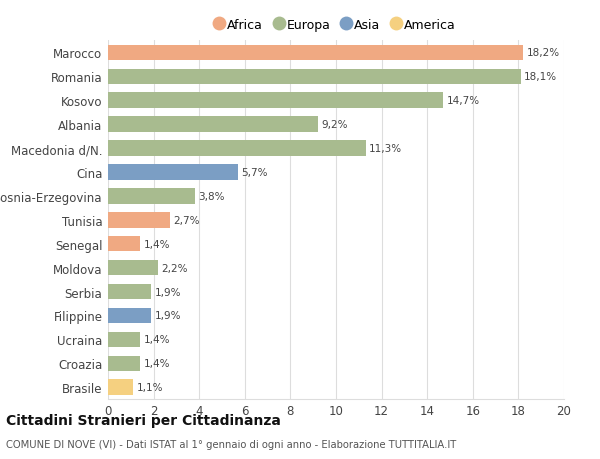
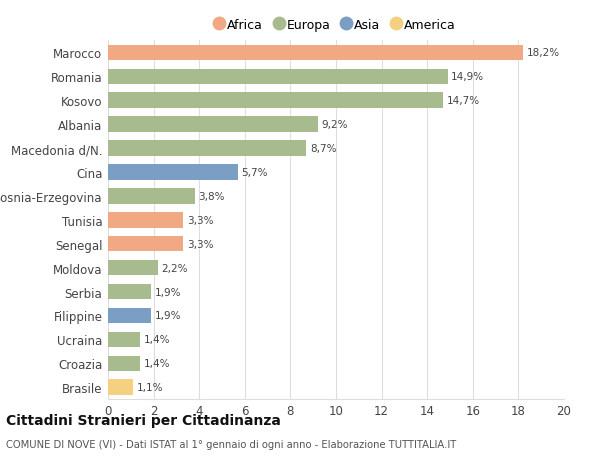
Romania: 18,1% -> 14,9%
Macedonia d/N.: 11,3% -> 8,7%
Tunisia: 2,7% -> 3,3%
Senegal: 1,4% -> 3,3%
